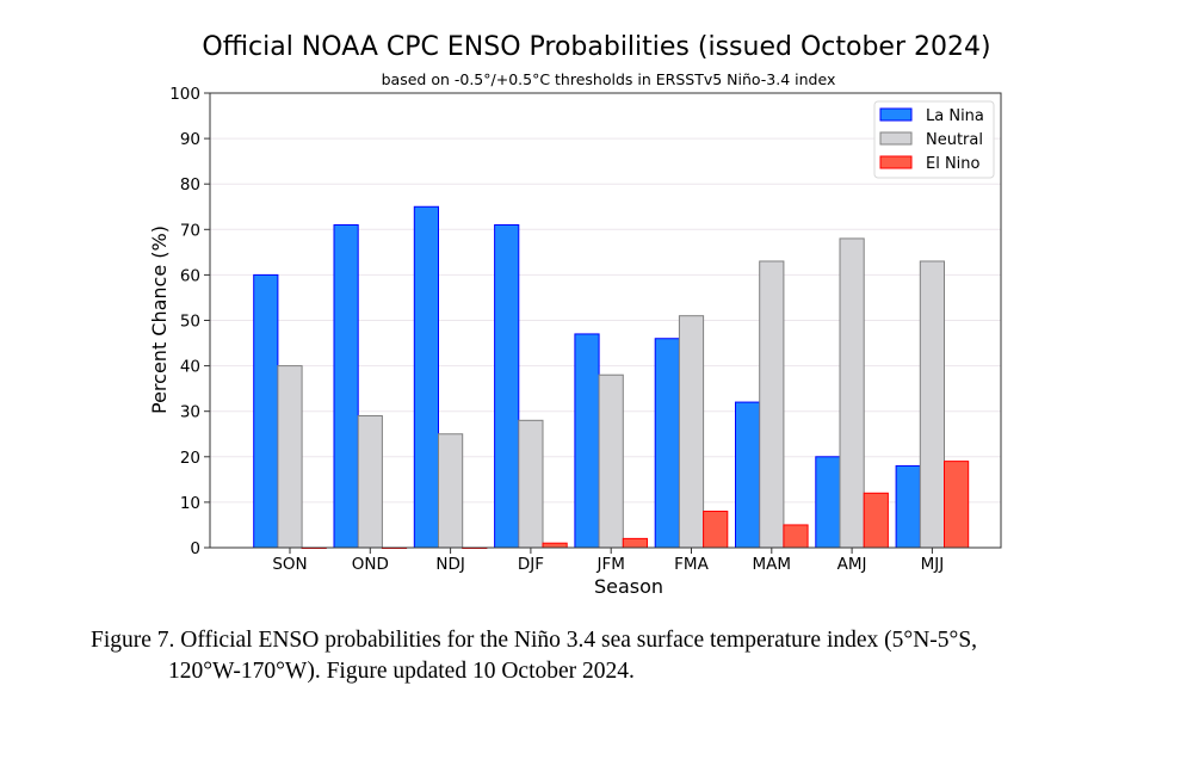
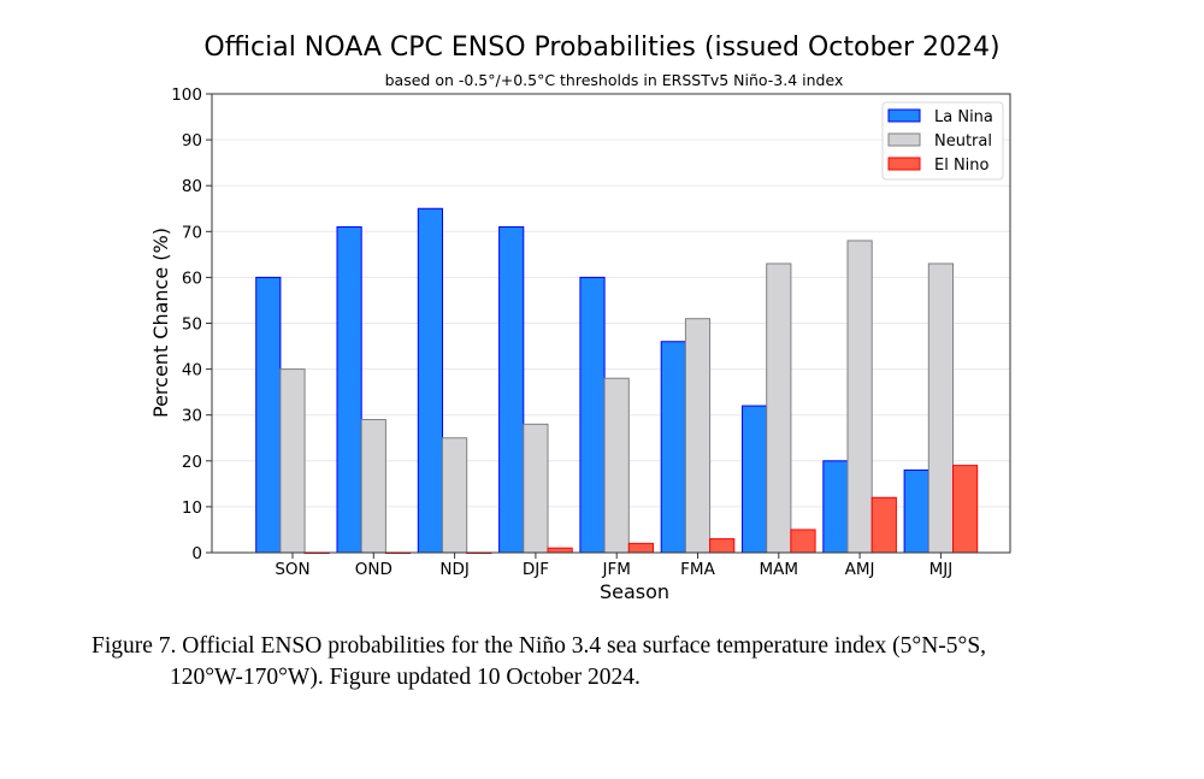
La Nina/JFM: 47 -> 60
El Nino/FMA: 8 -> 3
